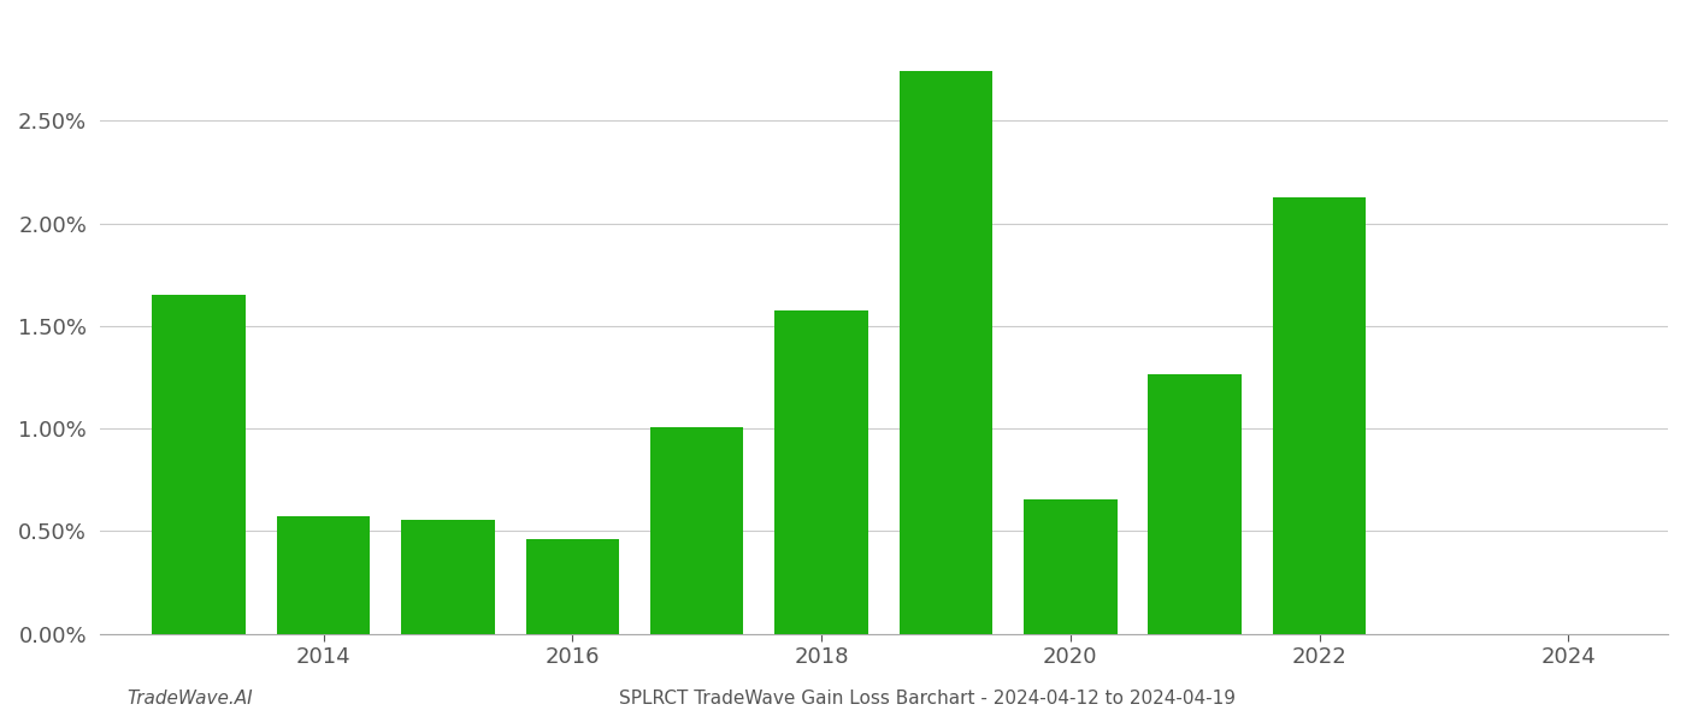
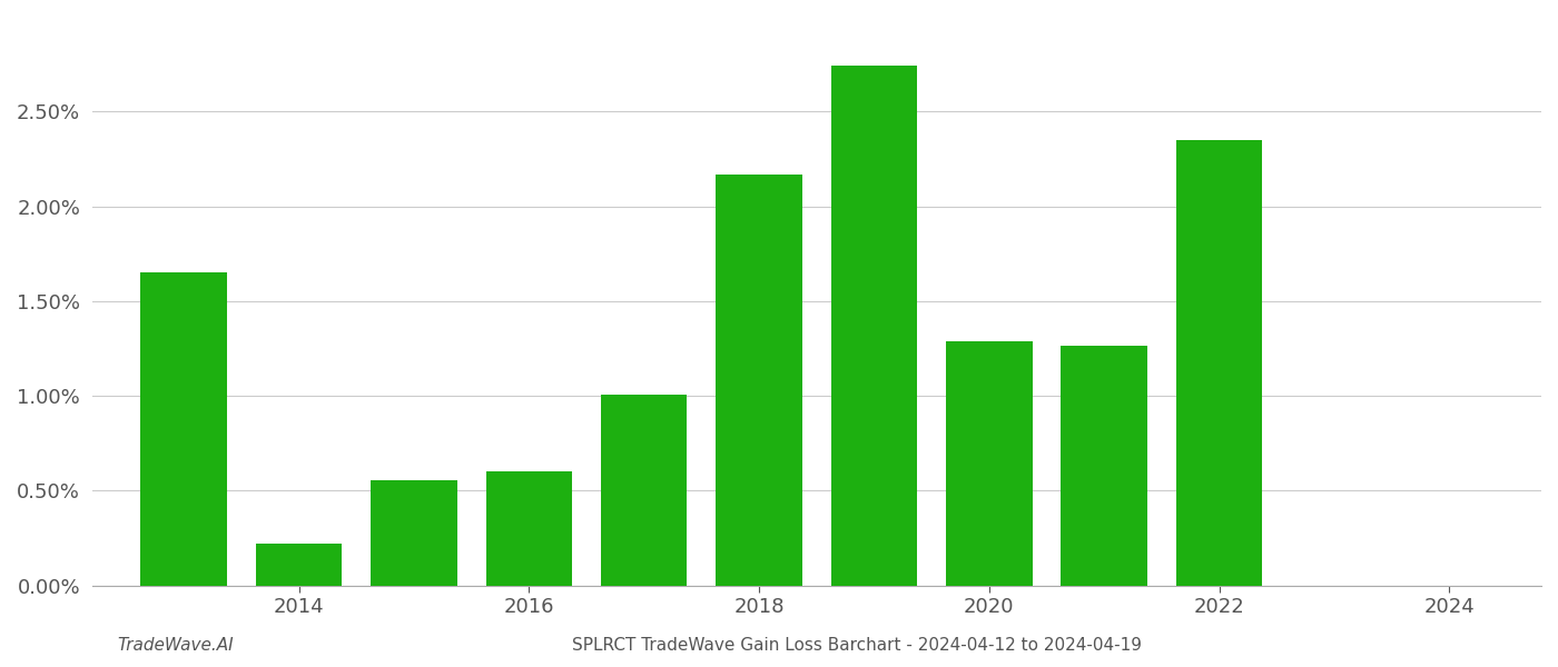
2014: 0.57% -> 0.22%
2016: 0.46% -> 0.60%
2018: 1.58% -> 2.17%
2020: 0.66% -> 1.29%
2022: 2.13% -> 2.35%
